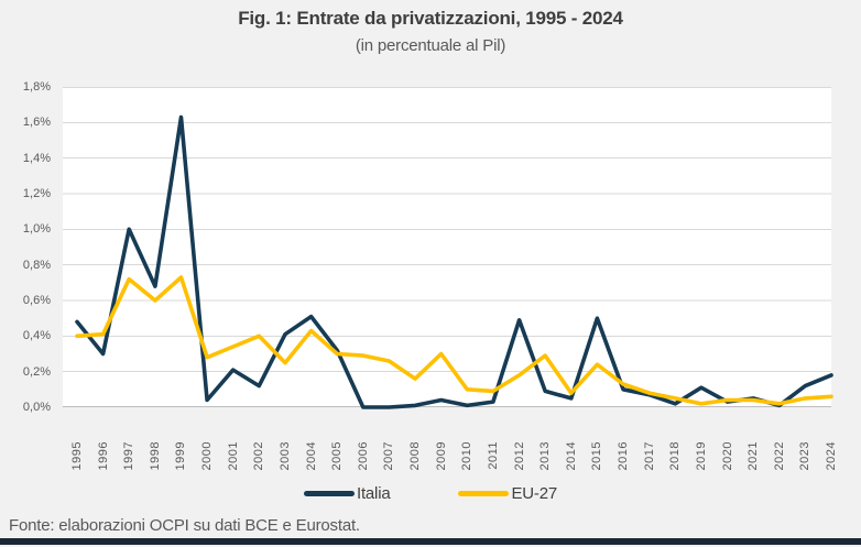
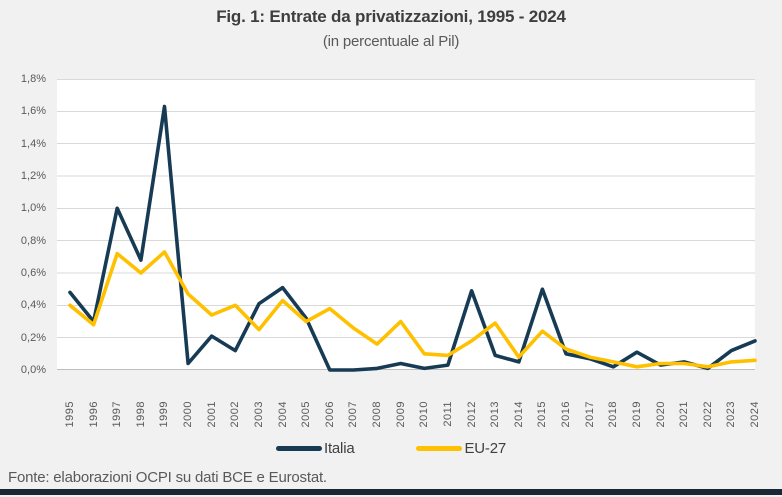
EU-27/1996: 0,41% -> 0,28%
EU-27/2000: 0,28% -> 0,47%
EU-27/2006: 0,29% -> 0,38%
